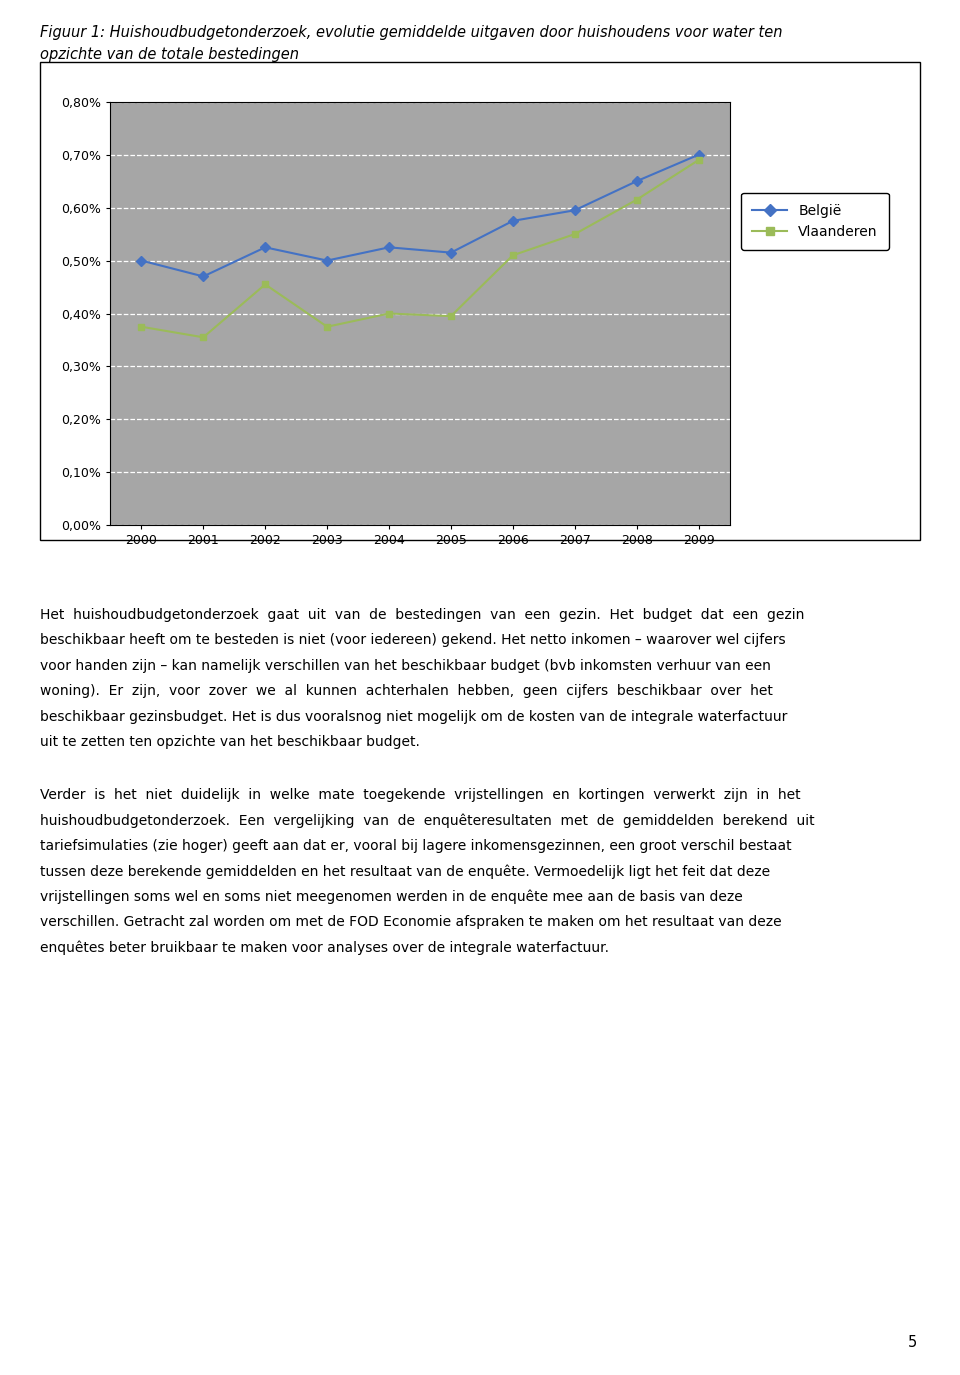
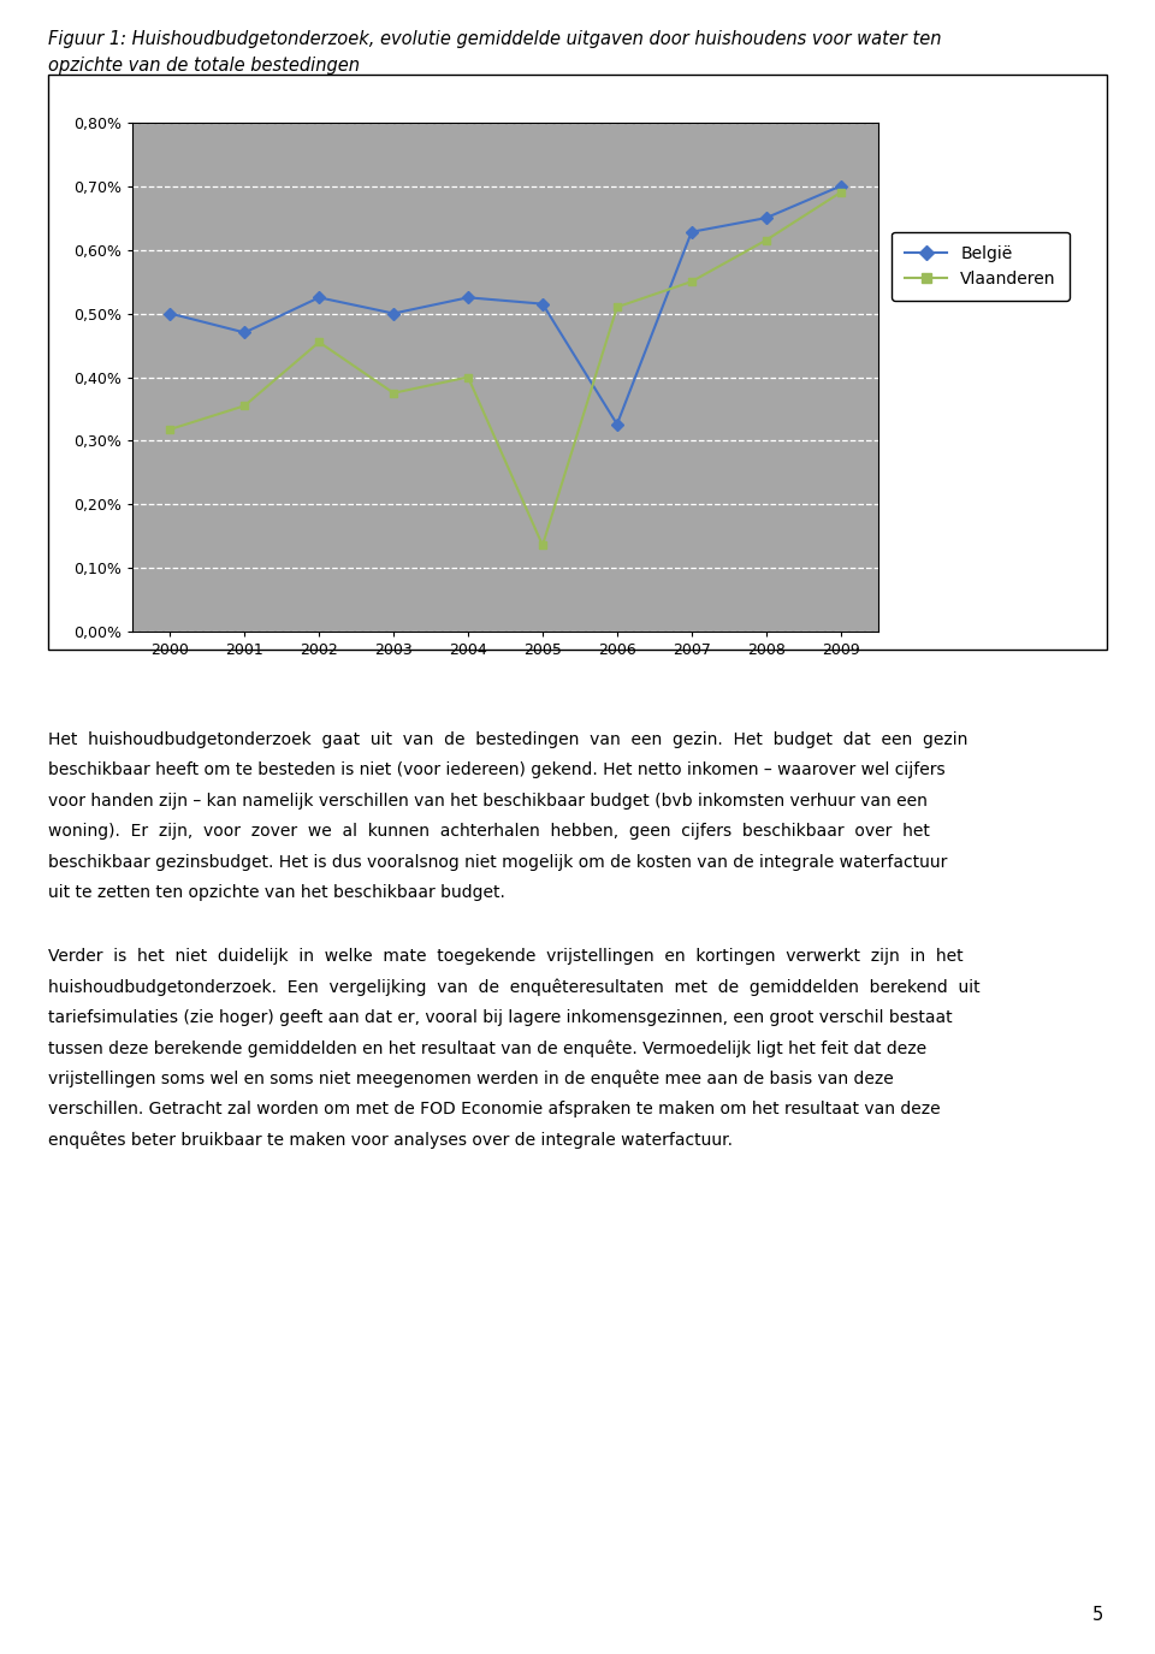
Vlaanderen/2000: 0,375% -> 0,318%
Vlaanderen/2005: 0,395% -> 0,136%
België/2006: 0,575% -> 0,326%
België/2007: 0,595% -> 0,628%
